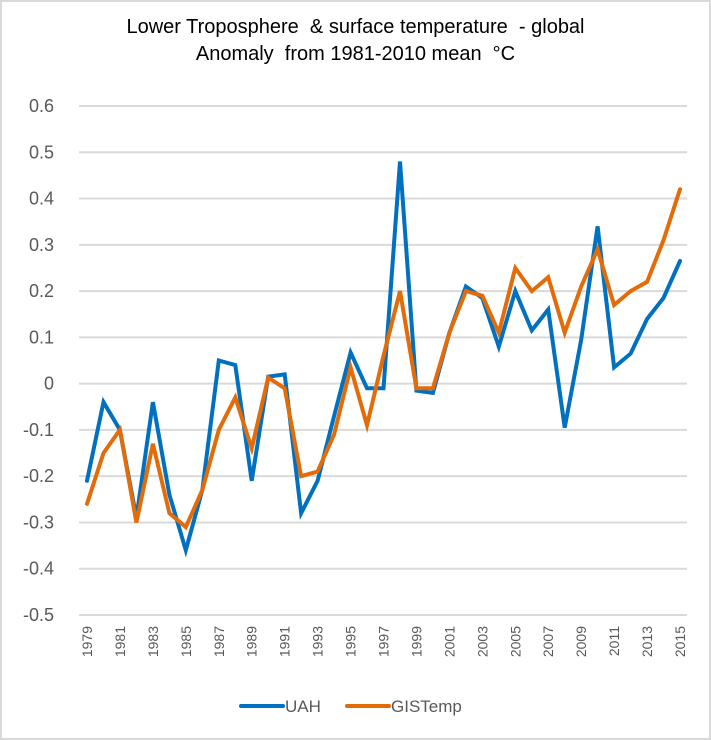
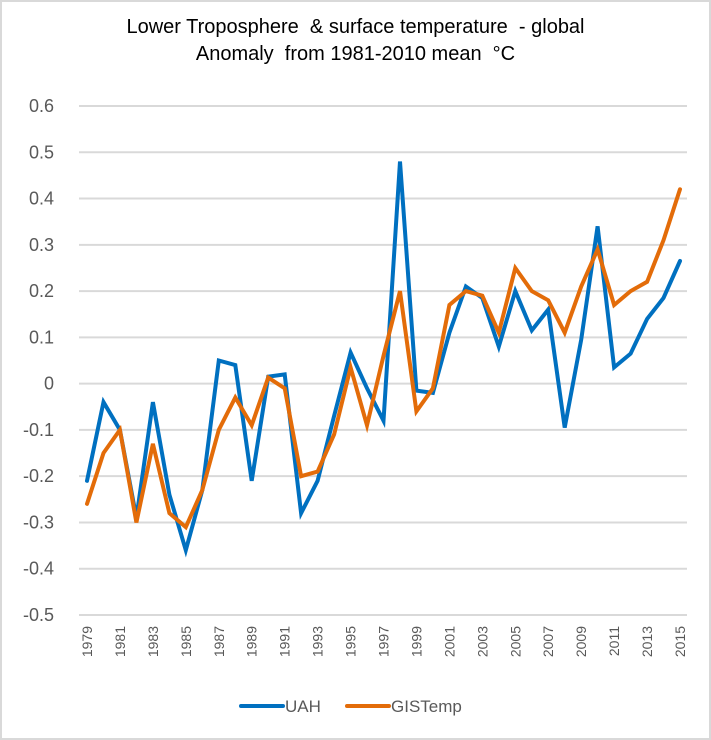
GISTemp/1989: -0.14 -> -0.09
UAH/1997: -0.01 -> -0.08
GISTemp/1999: -0.01 -> -0.06
GISTemp/2001: 0.11 -> 0.17
GISTemp/2007: 0.23 -> 0.18
